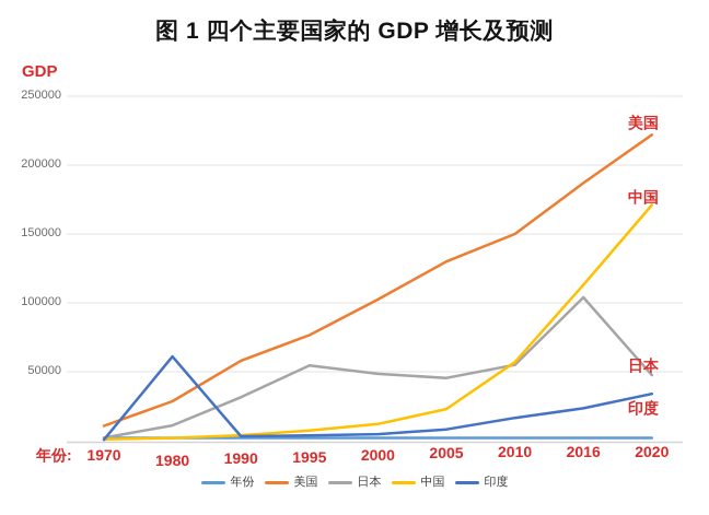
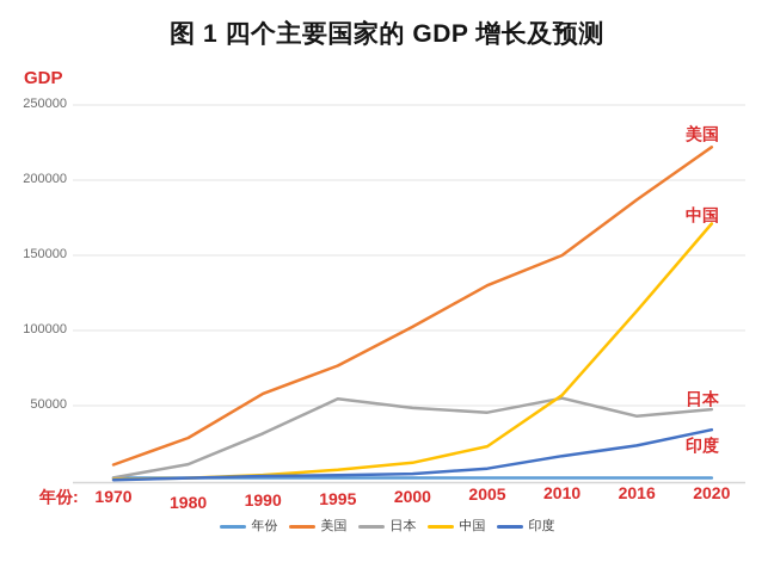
印度/1980: 61000 -> 2000
日本/2016: 104000 -> 43000
